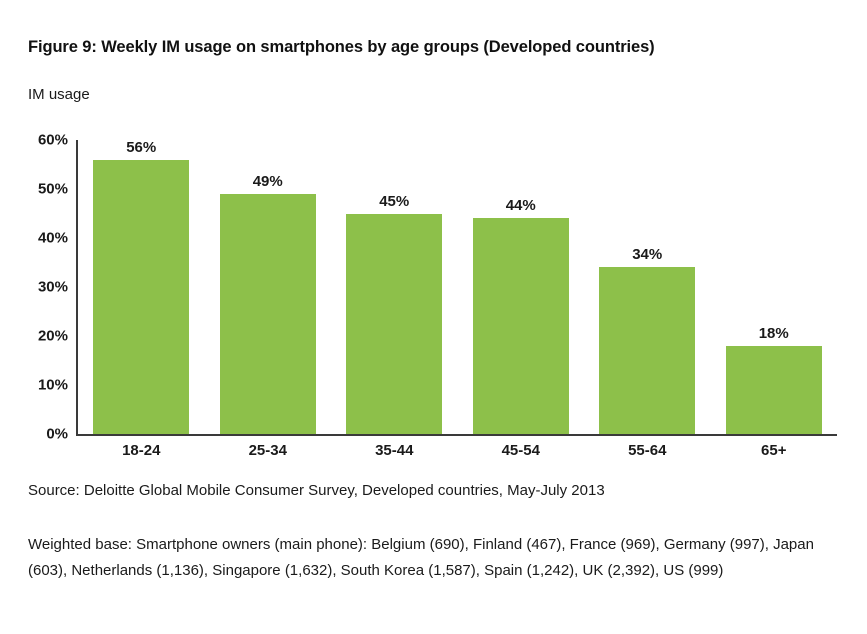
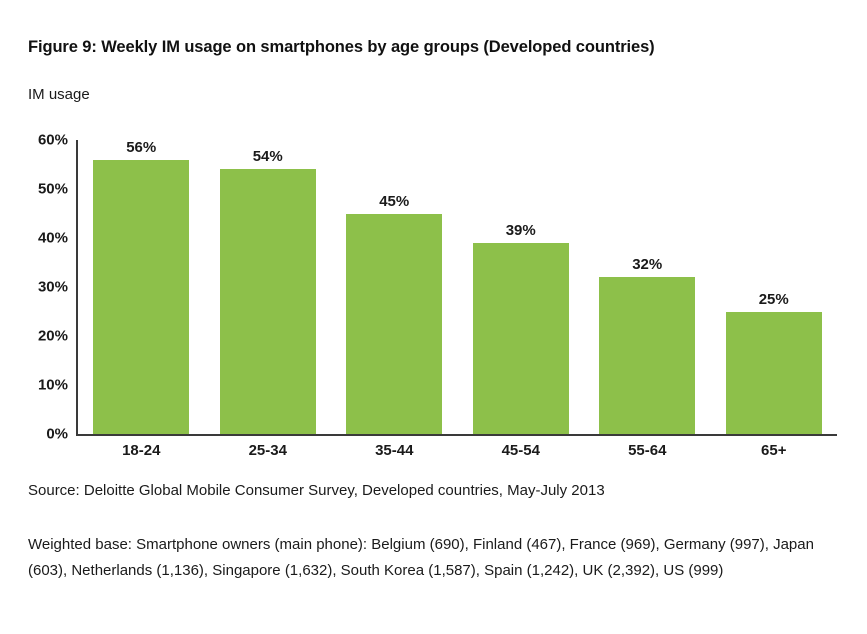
25-34: 49% -> 54%
45-54: 44% -> 39%
55-64: 34% -> 32%
65+: 18% -> 25%
